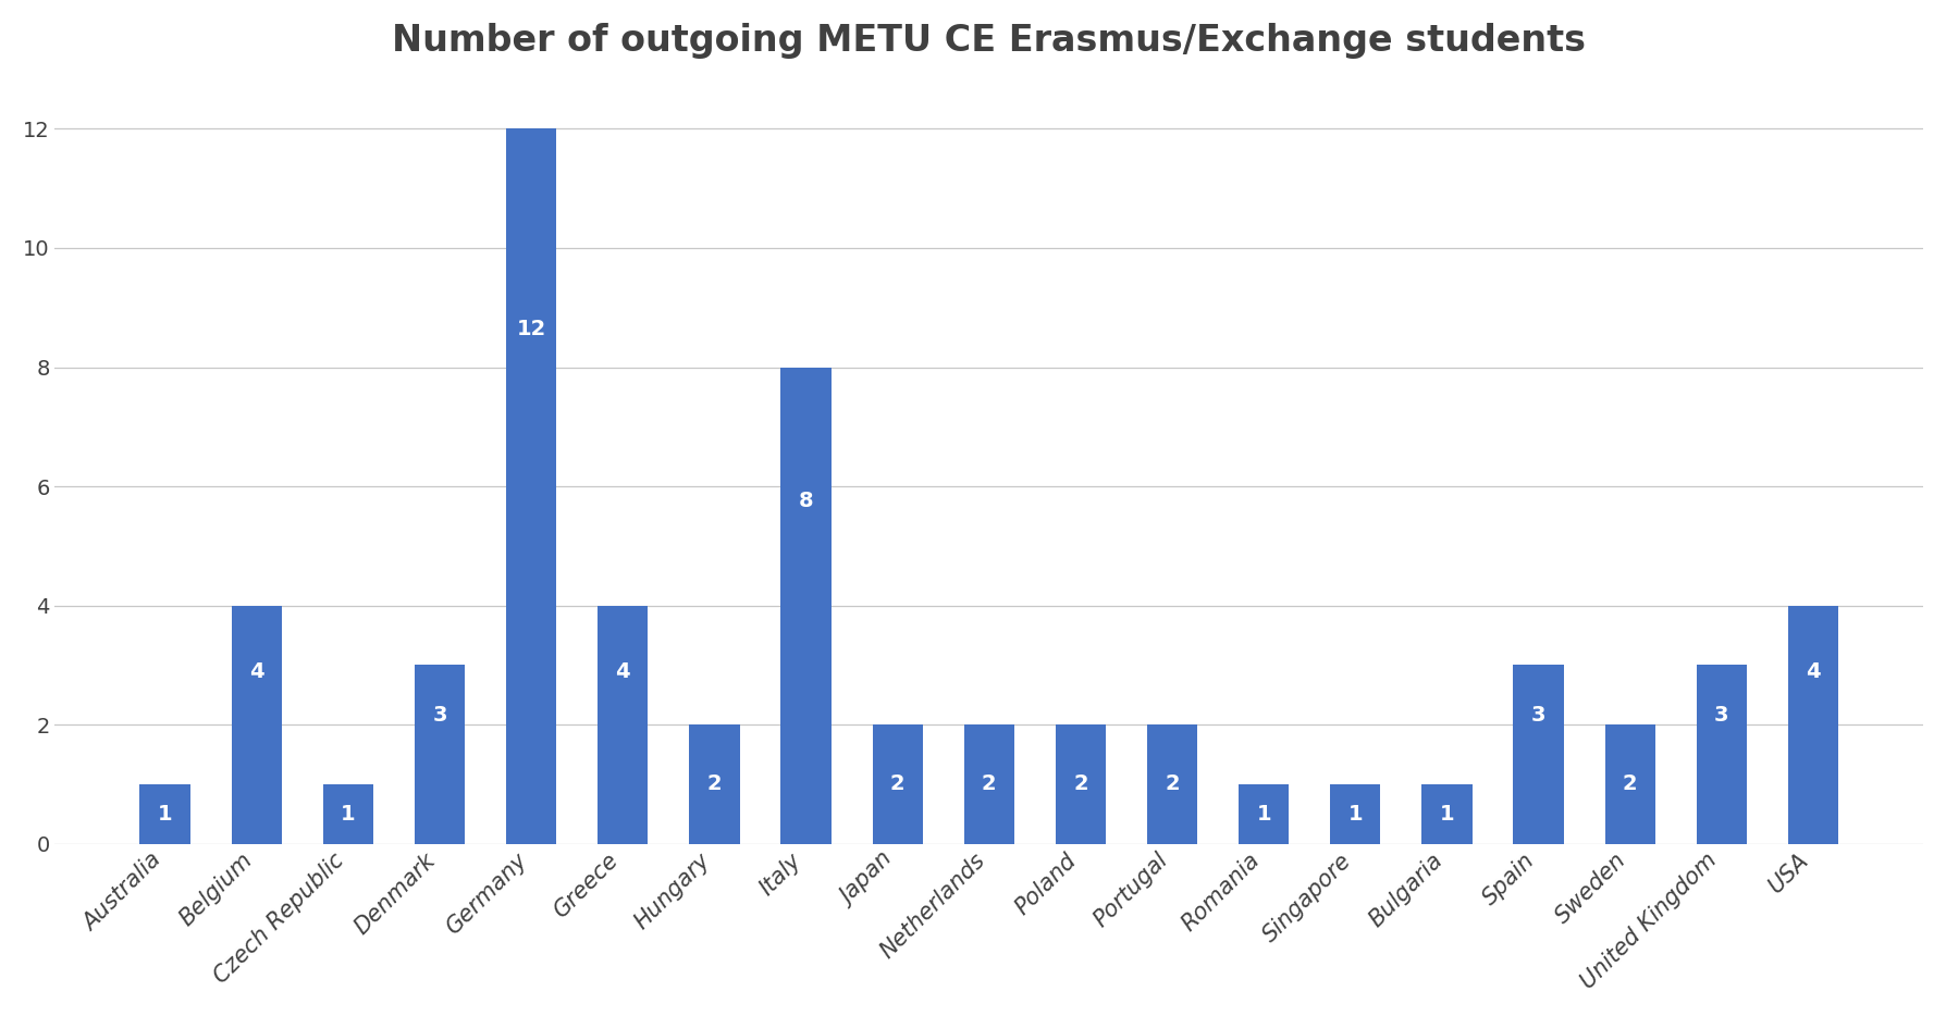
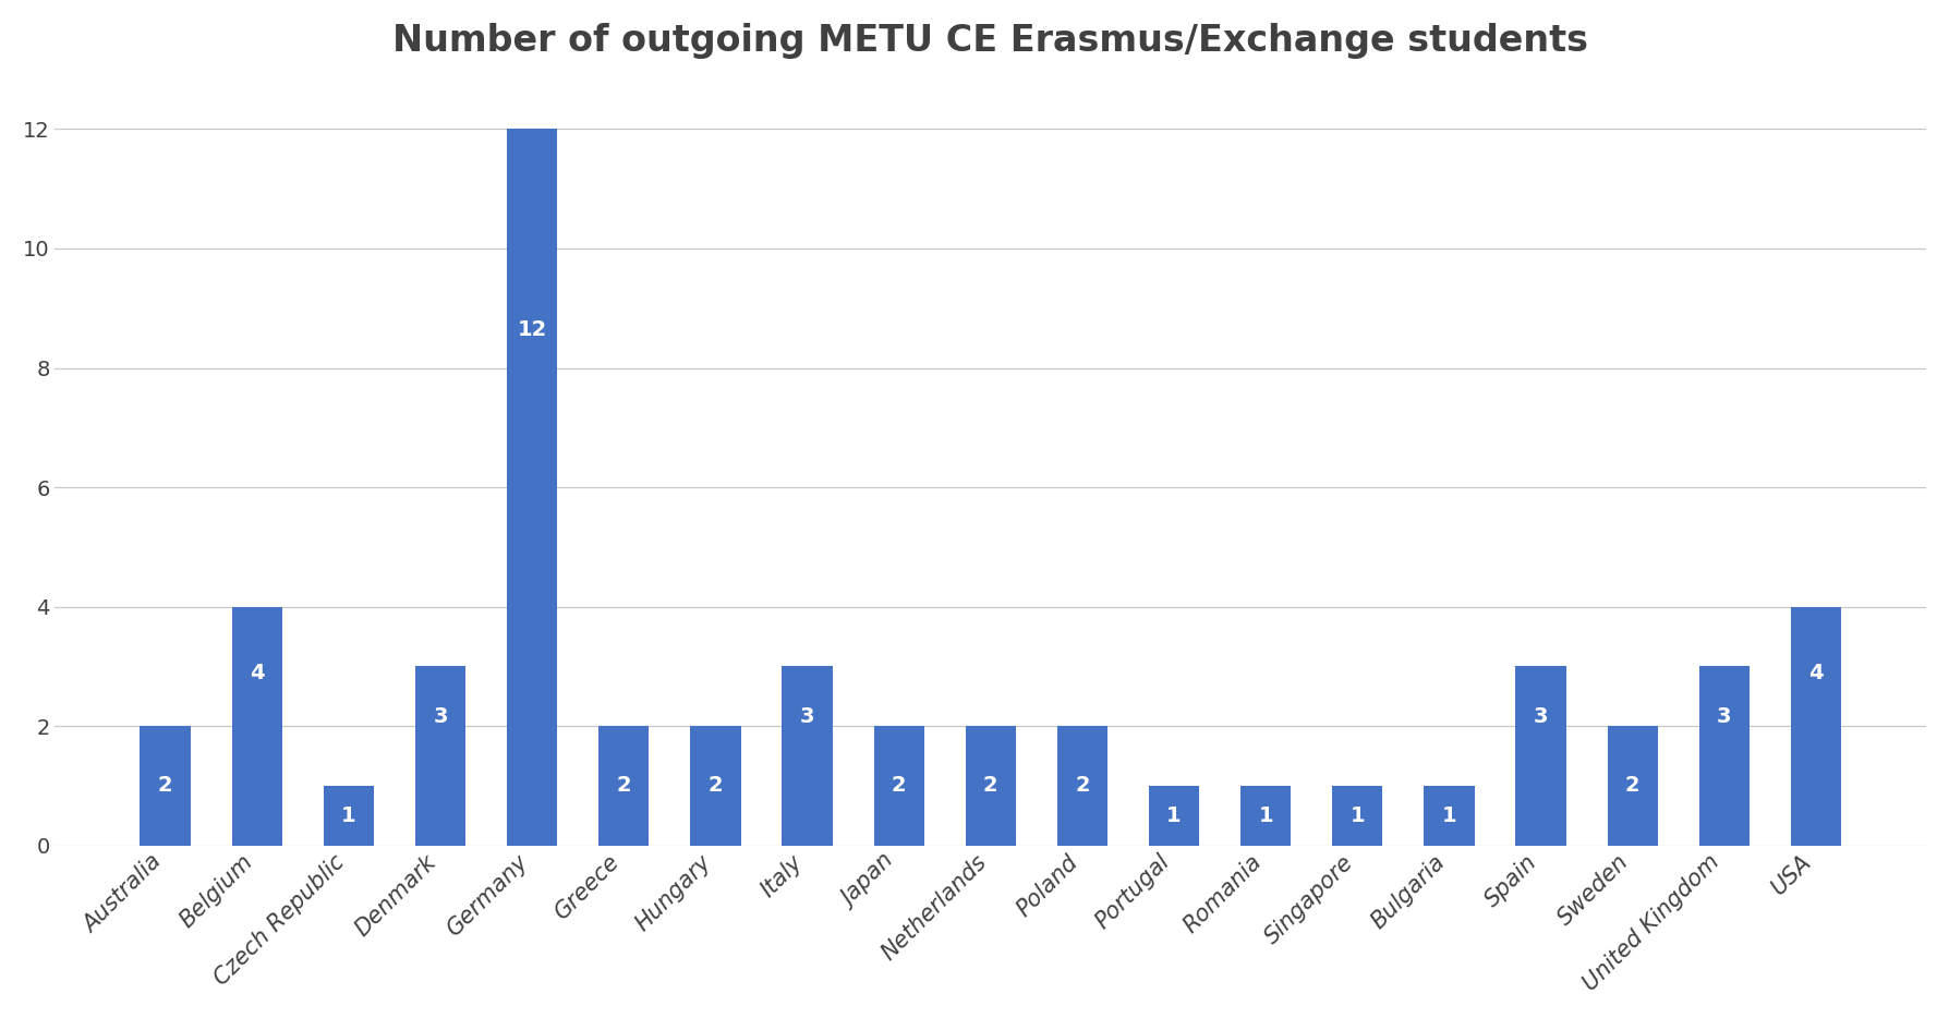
Australia: 1 -> 2
Greece: 4 -> 2
Italy: 8 -> 3
Portugal: 2 -> 1
